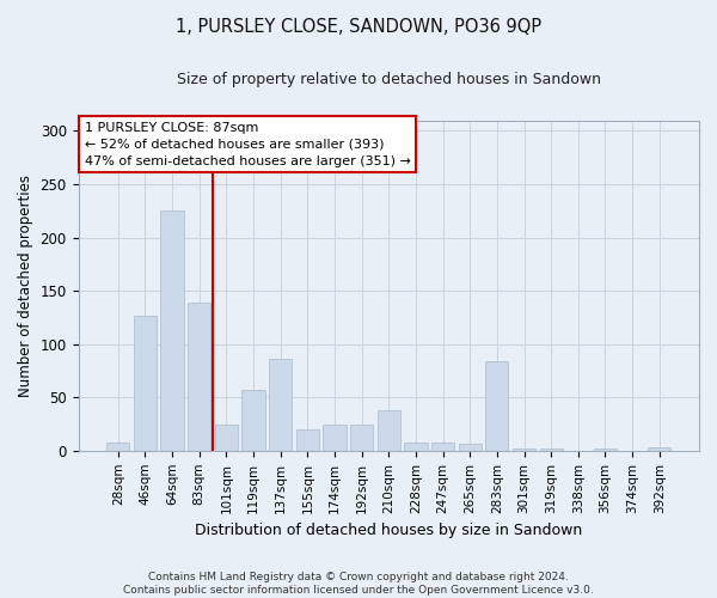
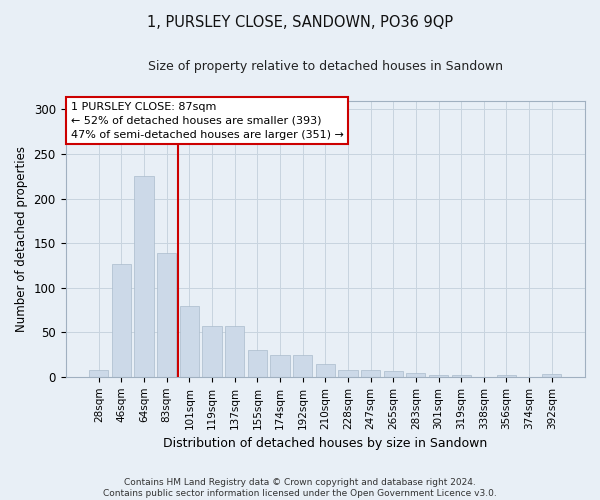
101sqm: 24 -> 79
137sqm: 86 -> 57
155sqm: 20 -> 30
210sqm: 38 -> 14
283sqm: 84 -> 4
